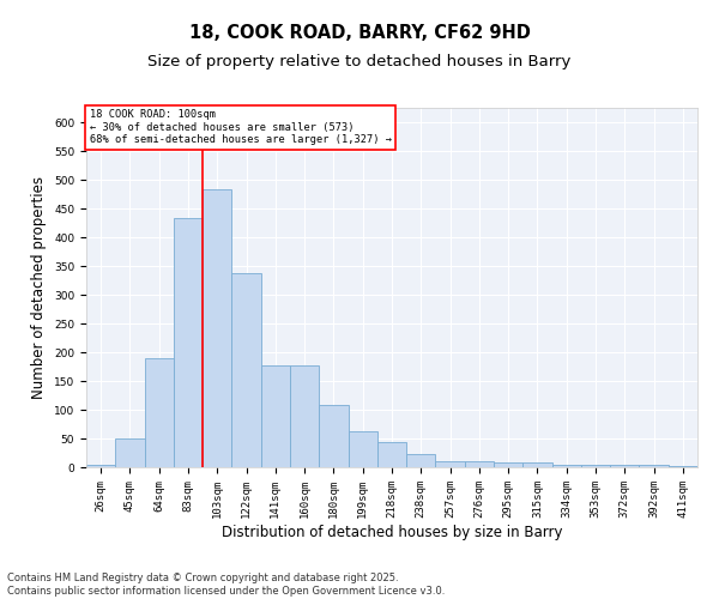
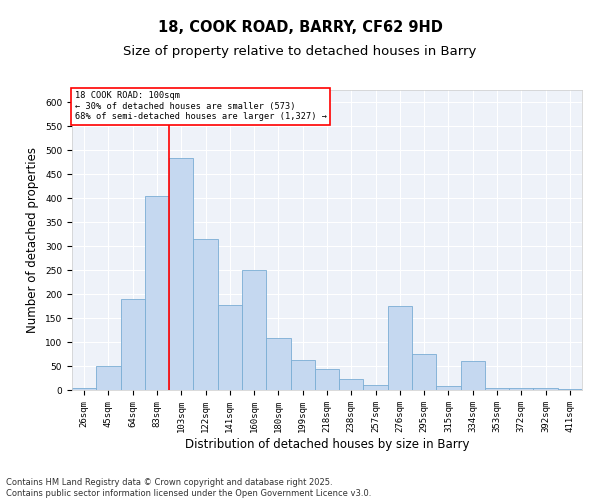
83sqm: 433 -> 405
122sqm: 338 -> 315
160sqm: 178 -> 250
276sqm: 11 -> 175
295sqm: 8 -> 75
334sqm: 5 -> 60
